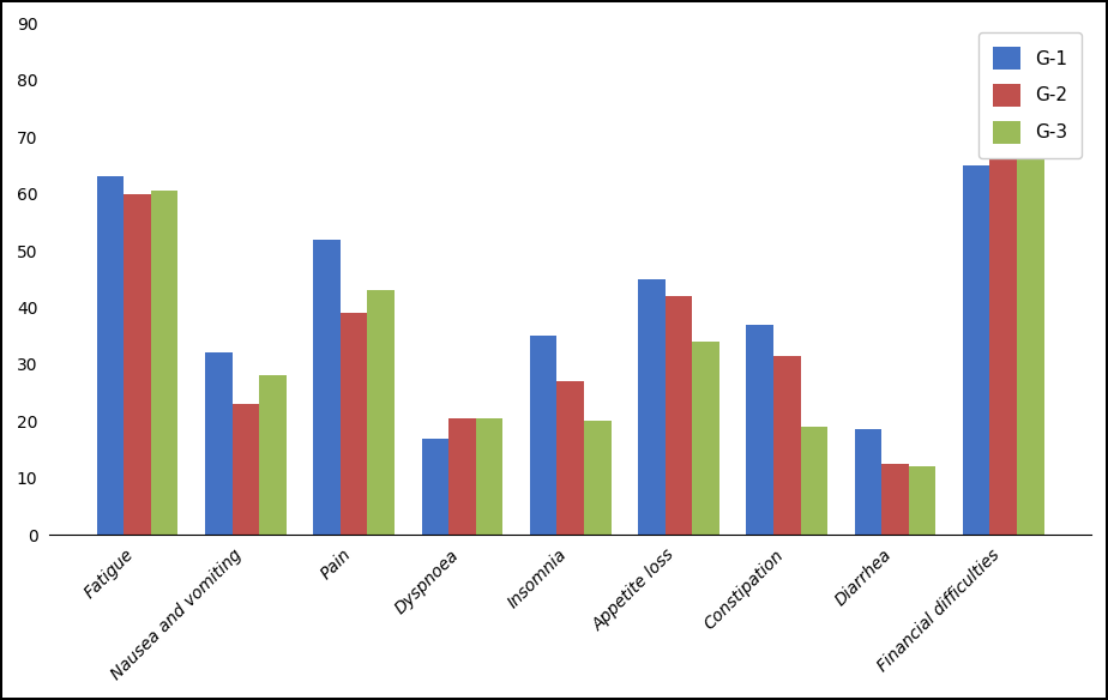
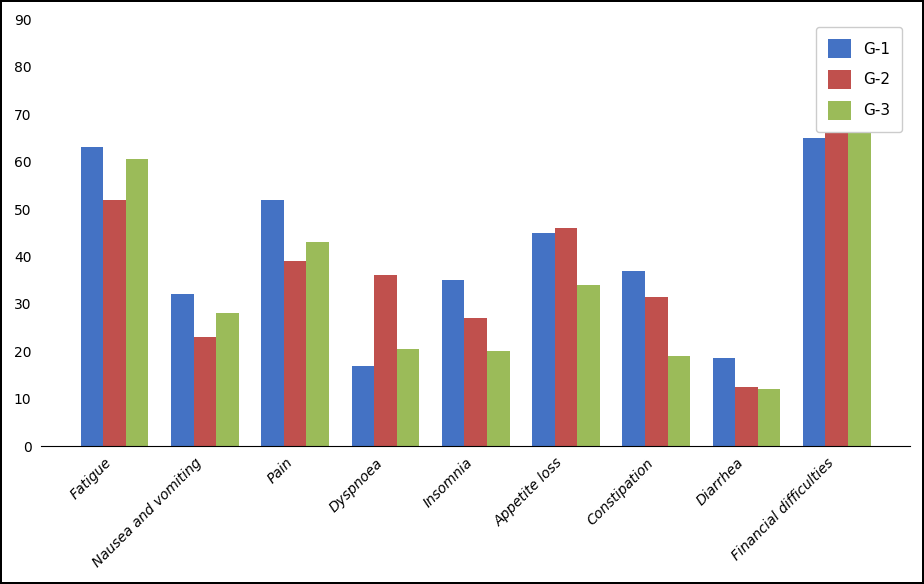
G-2/Fatigue: 60.0 -> 52.0
G-2/Dyspnoea: 20.5 -> 36.0
G-2/Appetite loss: 42.0 -> 46.0
